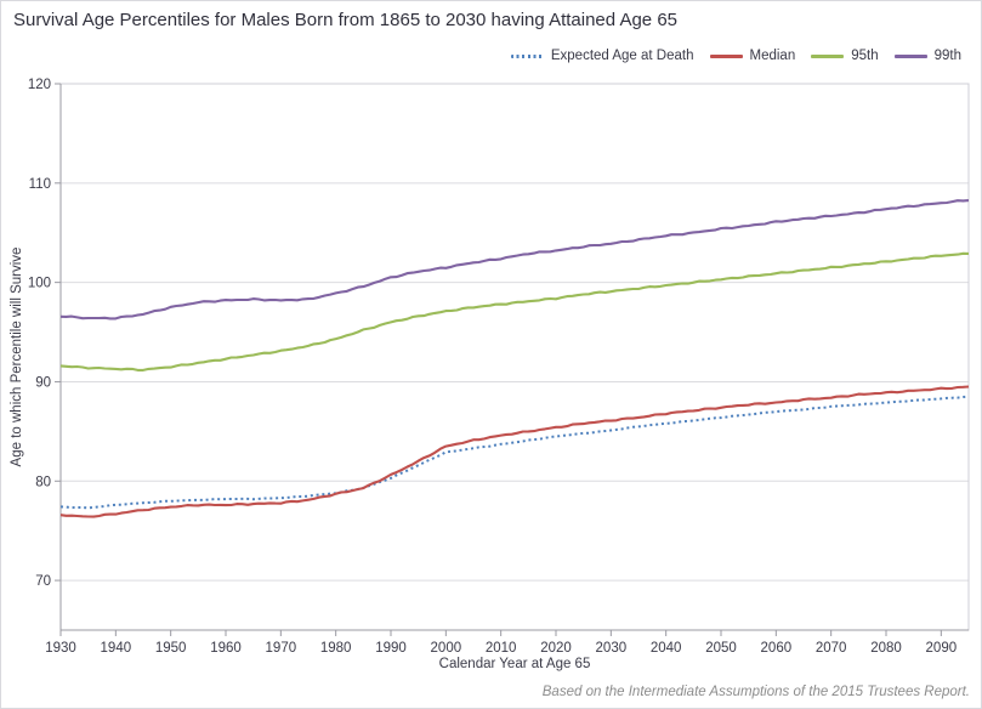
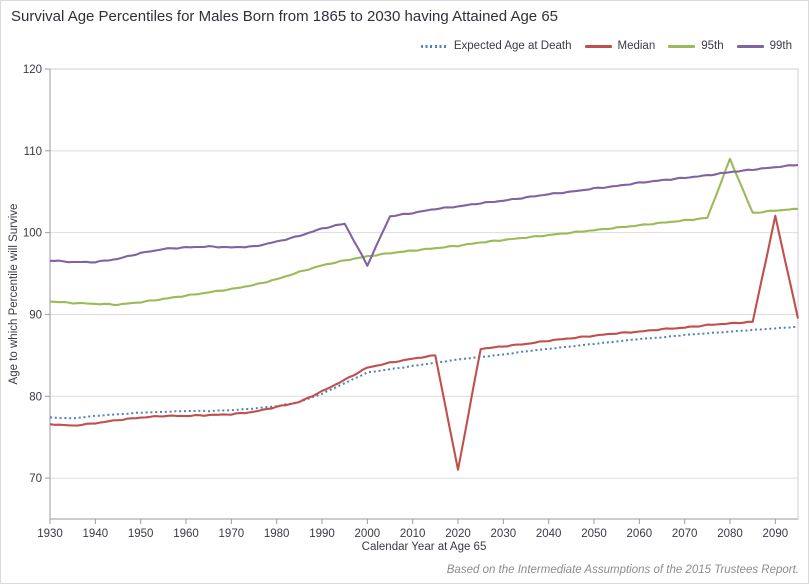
99th/2000: 102 -> 96
Median/2020: 85 -> 71
95th/2080: 102 -> 109
Median/2090: 89 -> 102
